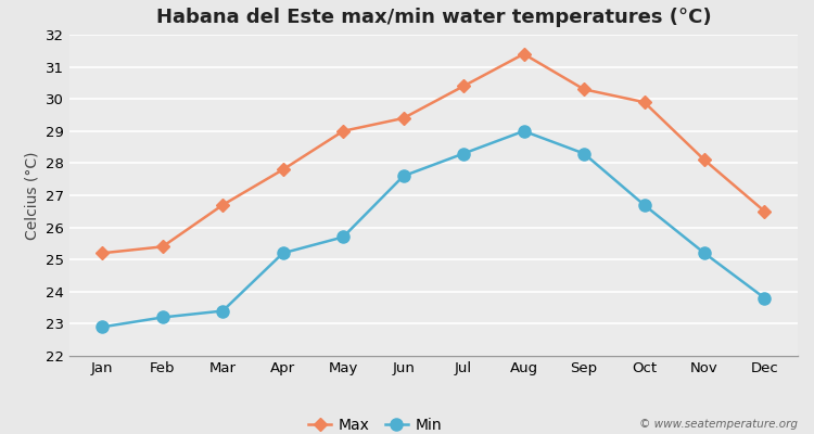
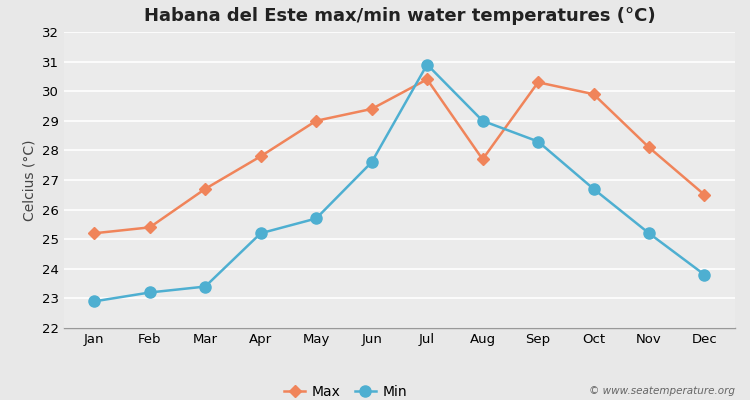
Min/Jul: 28.3 -> 30.9
Max/Aug: 31.4 -> 27.7
